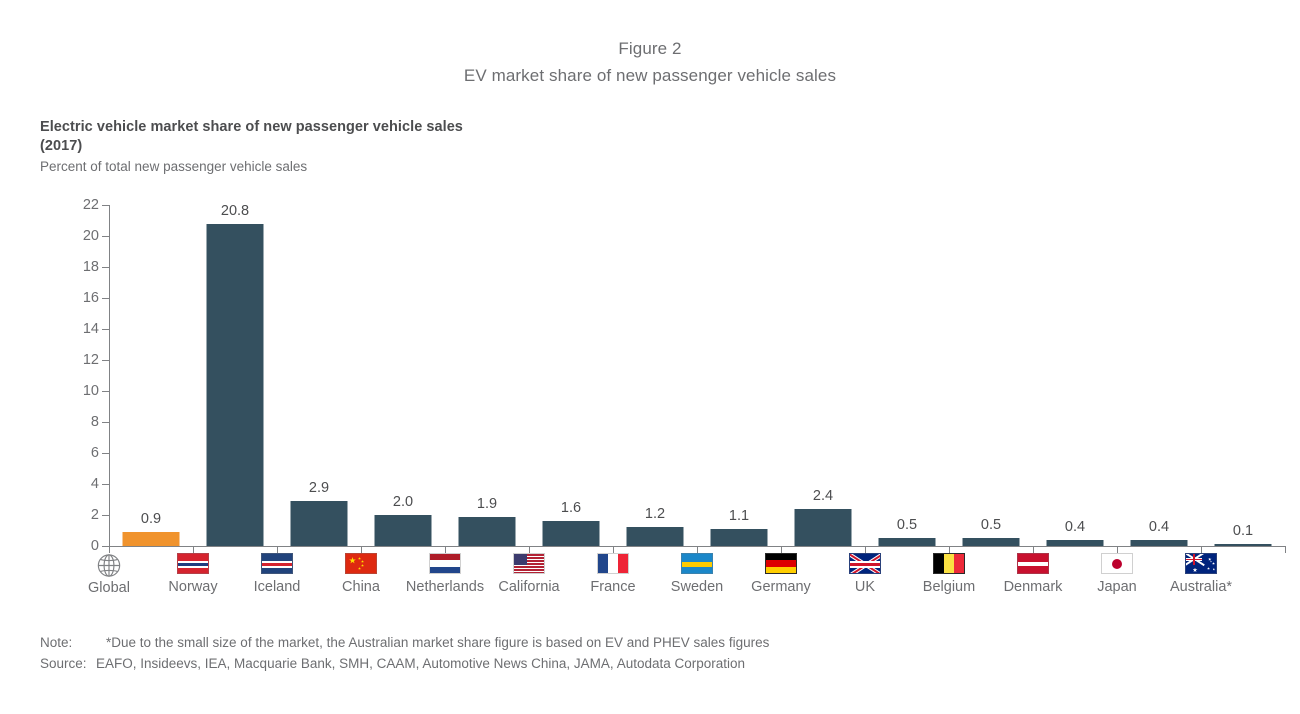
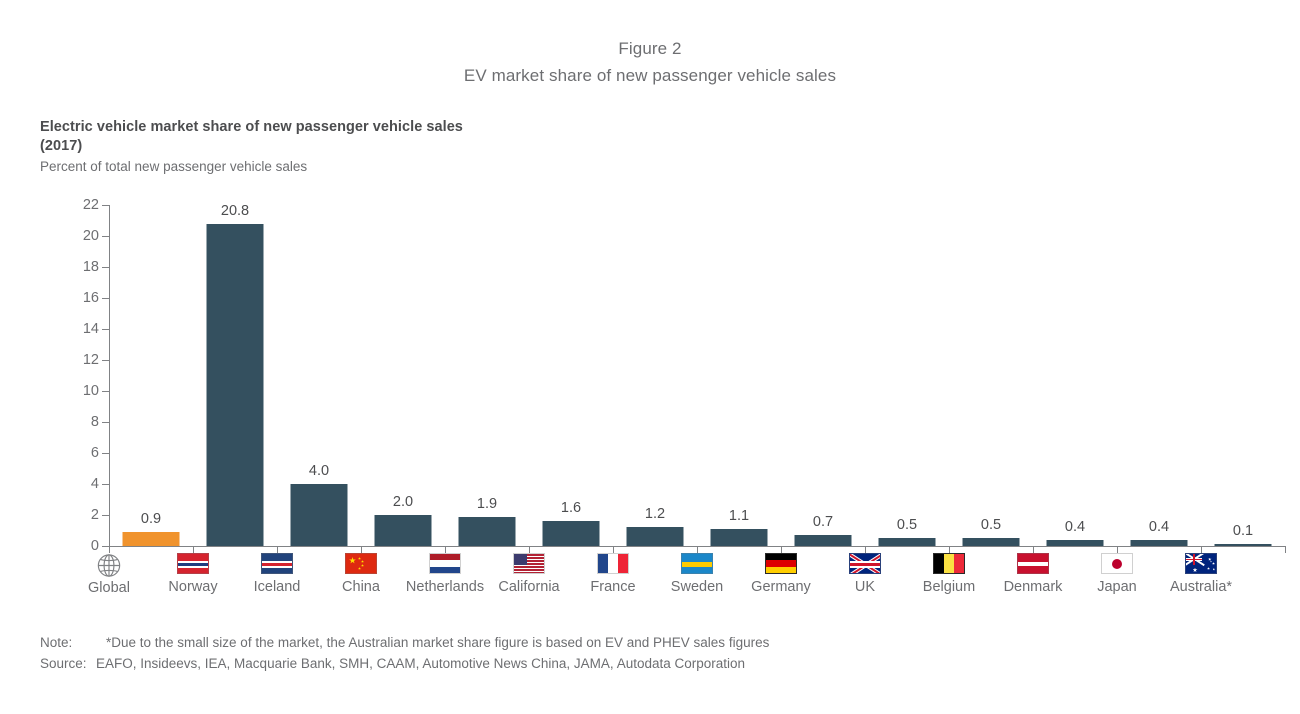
Iceland: 2.9 -> 4.0
Germany: 2.4 -> 0.7
